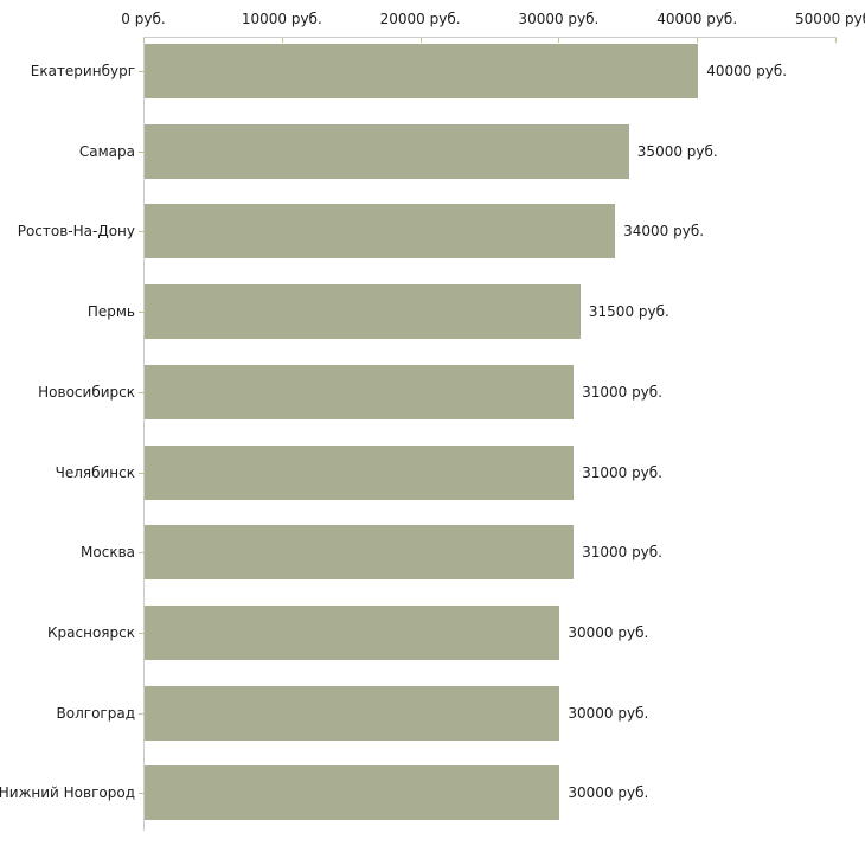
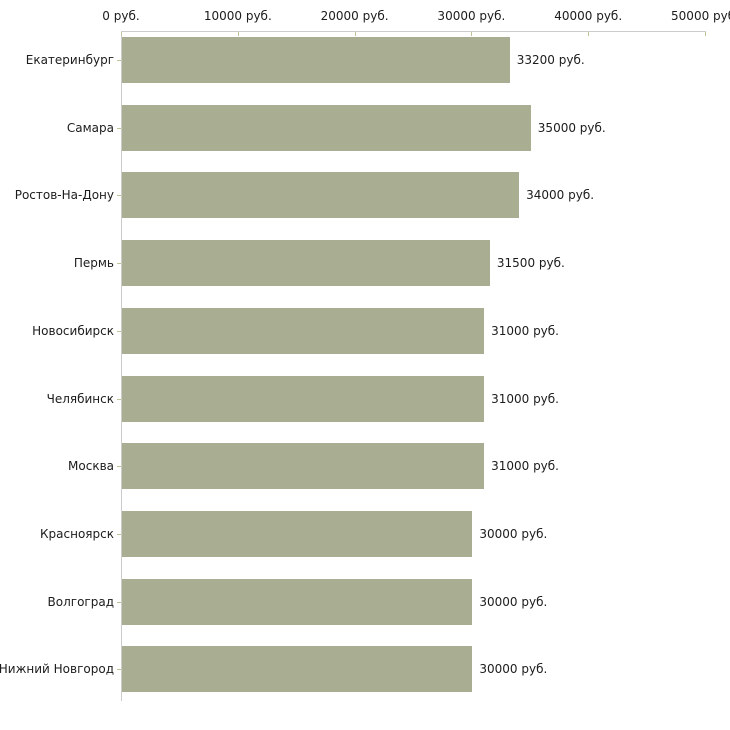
Екатеринбург: 40000 -> 33200
